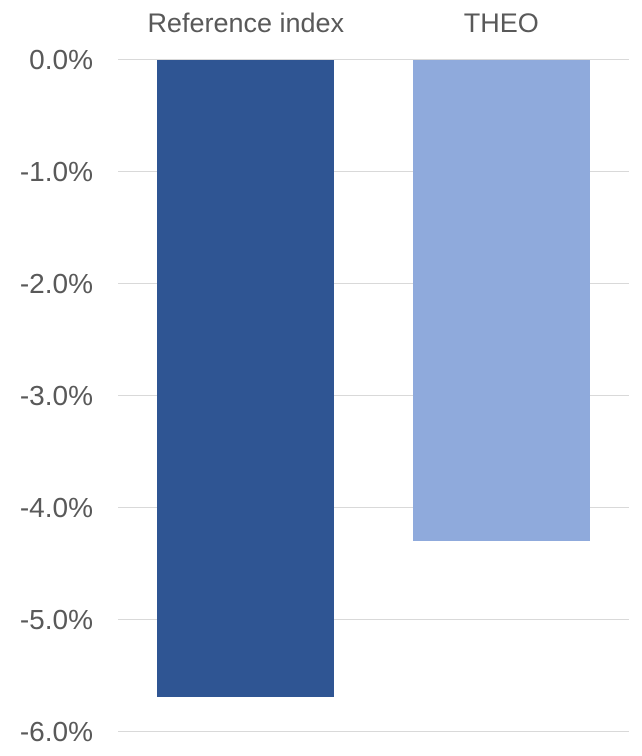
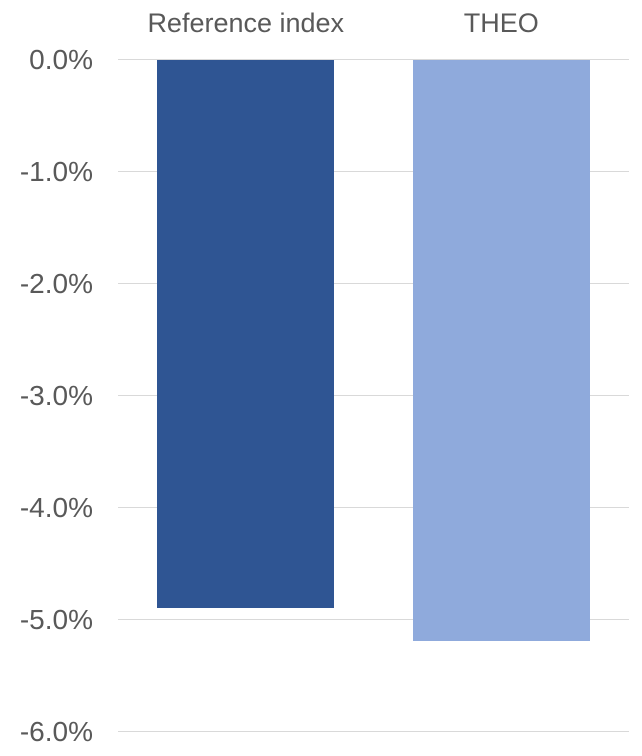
Reference index: -5.7% -> -4.9%
THEO: -4.3% -> -5.2%
